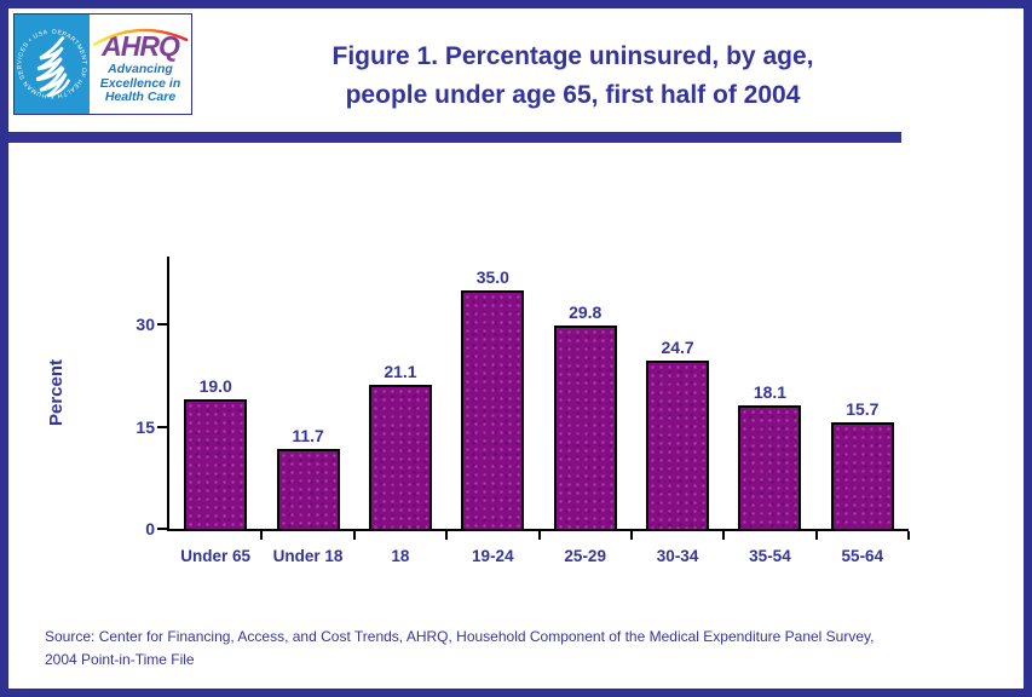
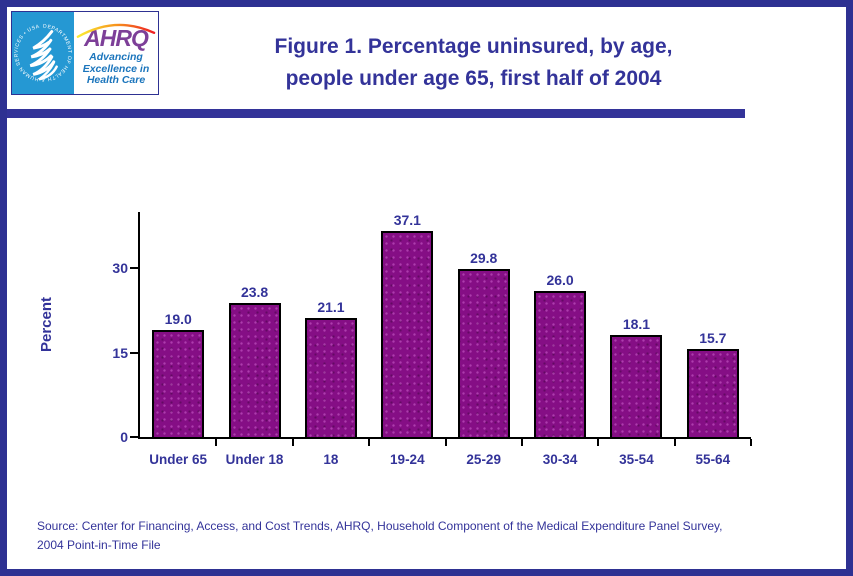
Under 18: 11.7 -> 23.8
19-24: 35.0 -> 37.1
30-34: 24.7 -> 26.0
